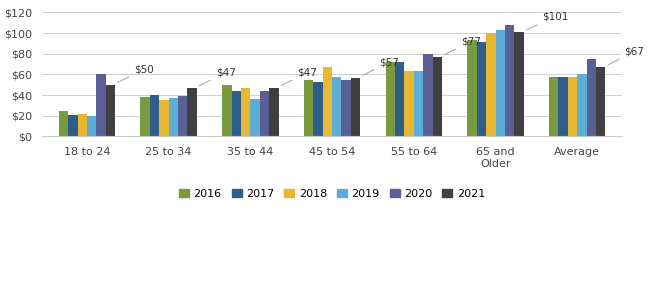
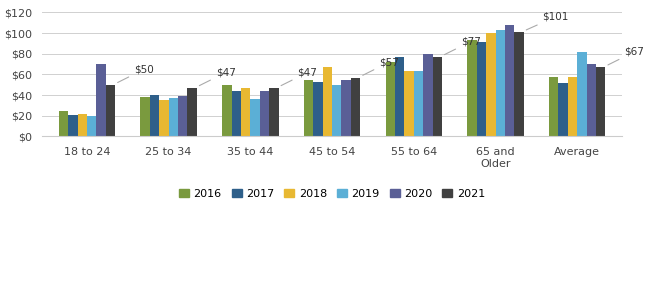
2020/18 to 24: $60 -> $70
2019/45 to 54: $58 -> $50
2017/55 to 64: $72 -> $77
2017/Average: $58 -> $52
2019/Average: $60 -> $82
2020/Average: $75 -> $70
